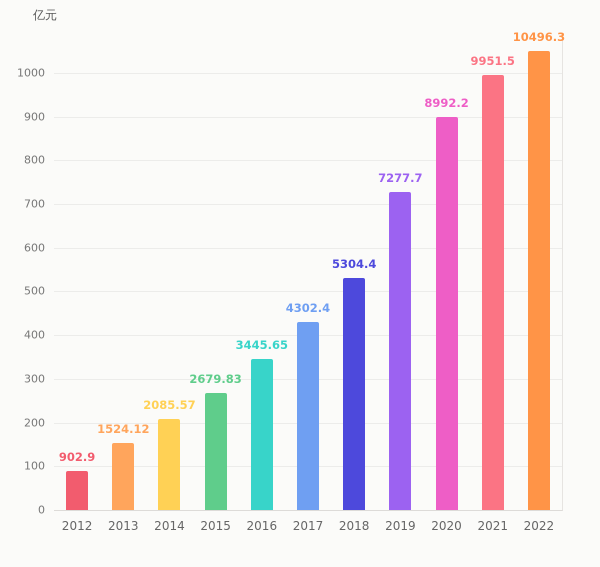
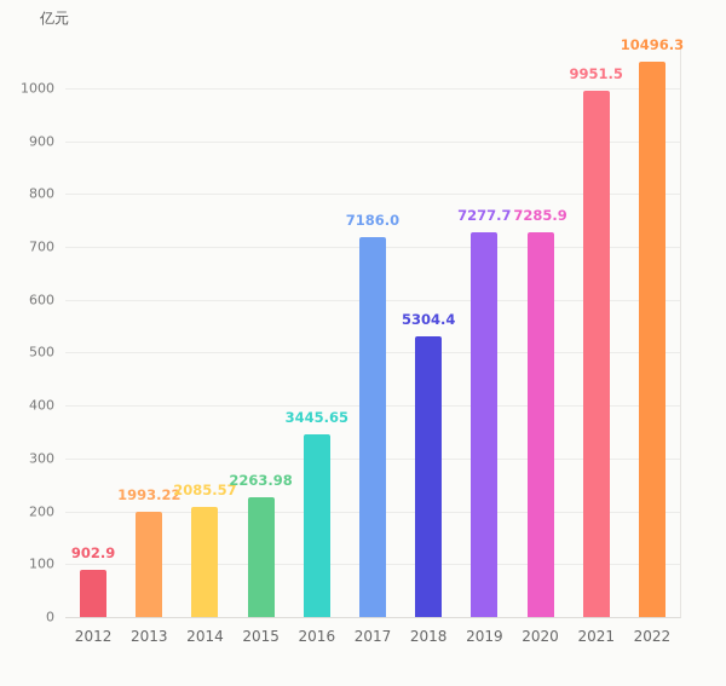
2013: 1524.12 -> 1993.22
2015: 2679.83 -> 2263.98
2017: 4302.4 -> 7186.0
2020: 8992.2 -> 7285.9
